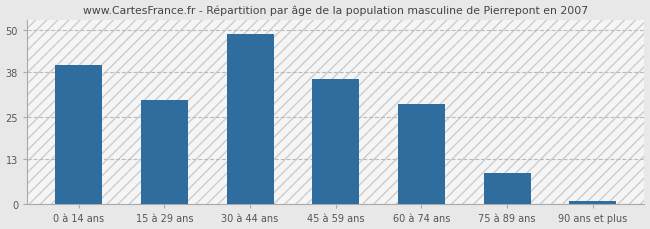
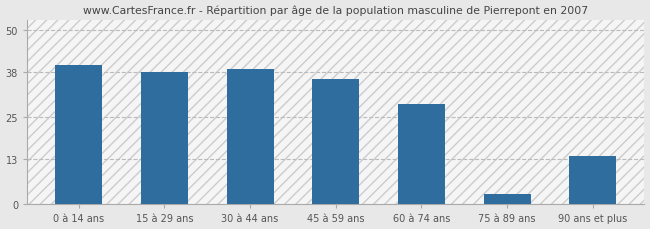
15 à 29 ans: 30 -> 38
30 à 44 ans: 49 -> 39
75 à 89 ans: 9 -> 3
90 ans et plus: 1 -> 14
